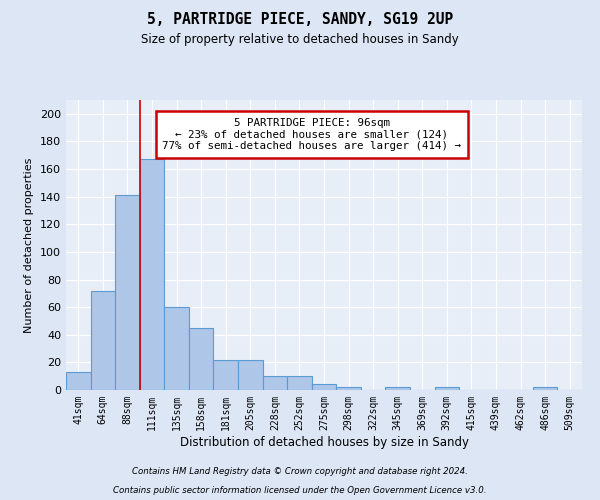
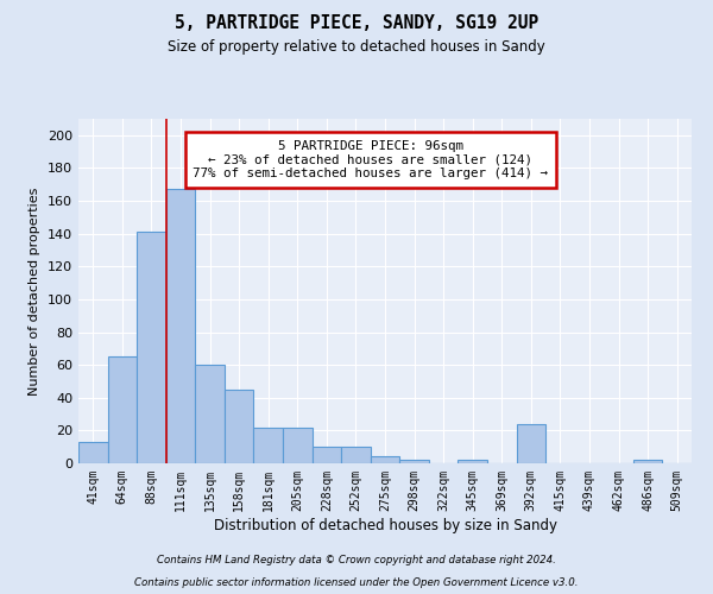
64sqm: 72 -> 65
392sqm: 2 -> 24
